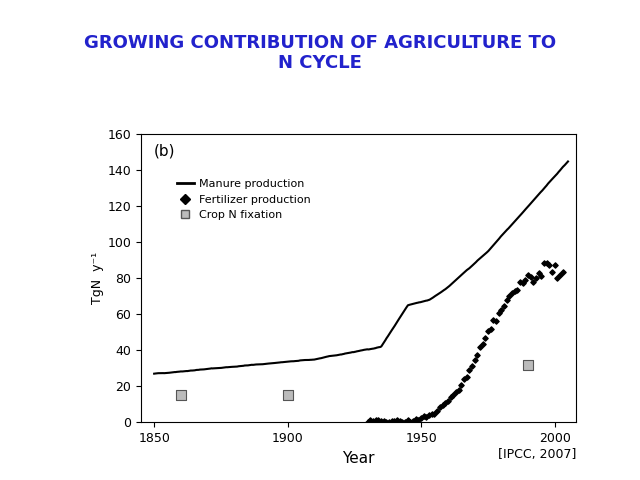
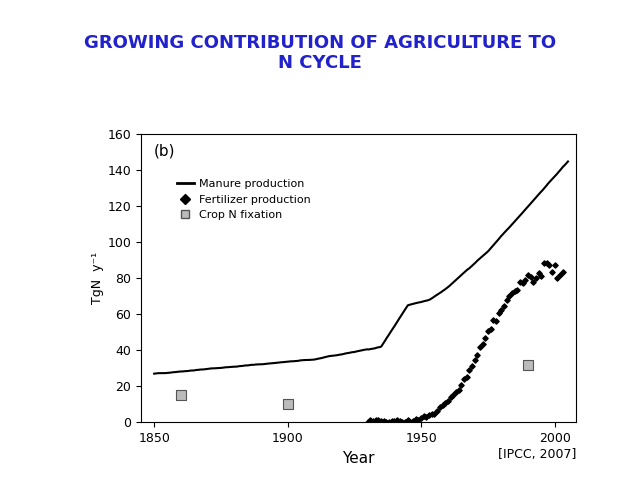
Crop N fixation/1900: 15 -> 10
